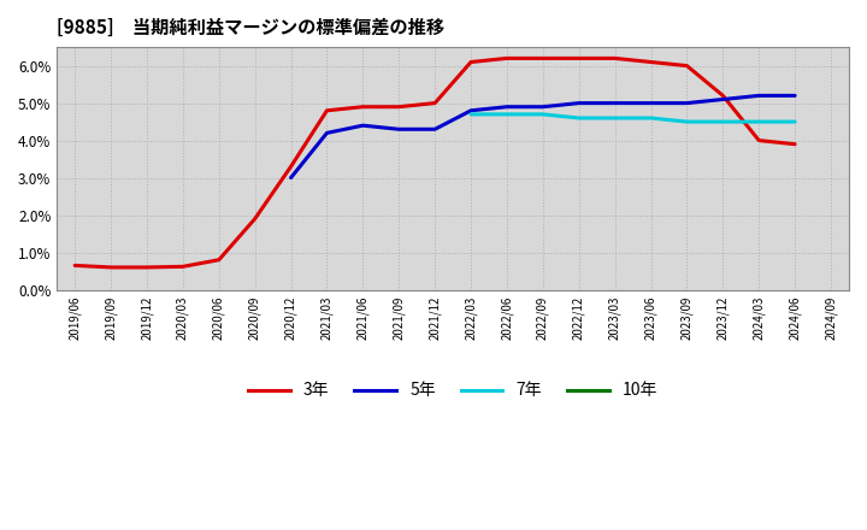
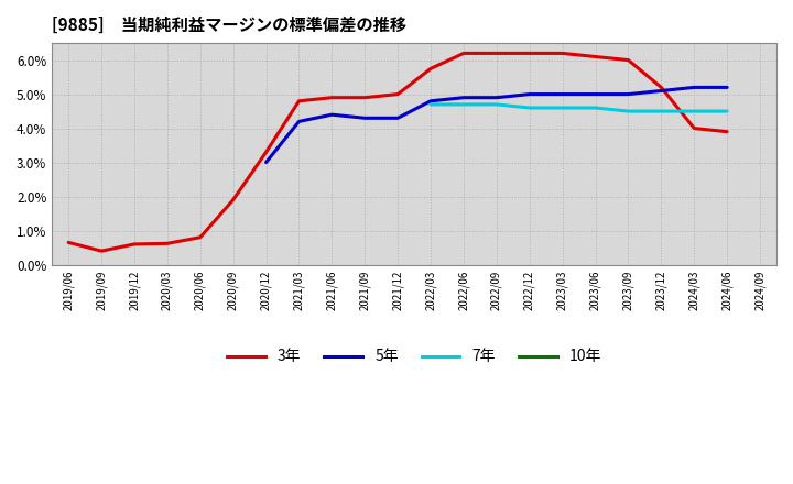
3年/2019/09: 0.60% -> 0.40%
3年/2022/03: 6.10% -> 5.75%
